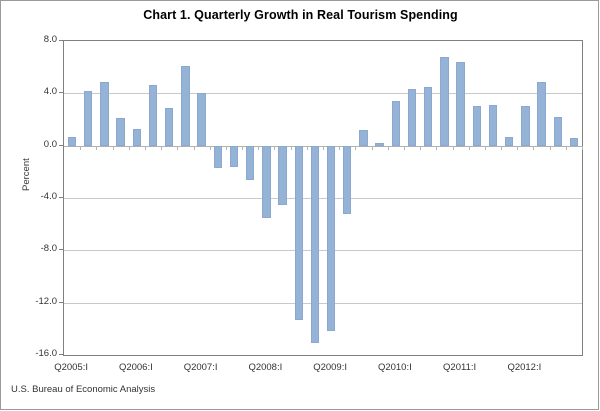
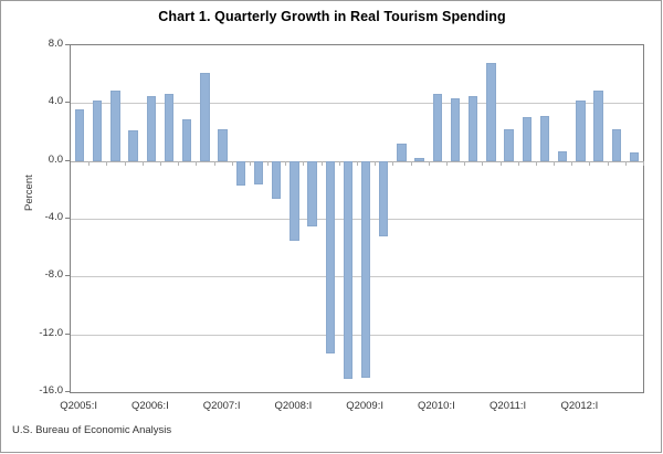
Q2005:I: 0.7 -> 3.6
Q2006:I: 1.3 -> 4.5
Q2007:I: 4.0 -> 2.2
Q2009:I: -14.2 -> -15.0
Q2010:I: 3.4 -> 4.6
Q2011:I: 6.4 -> 2.2
Q2012:I: 3.0 -> 4.2
